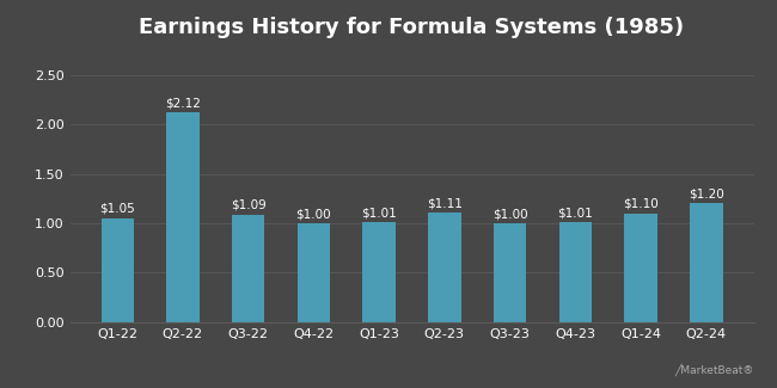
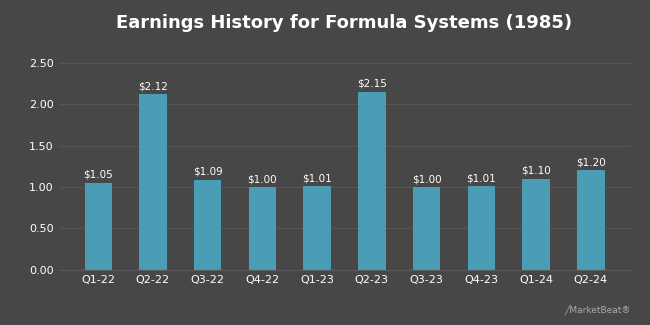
Q2-23: $1.11 -> $2.15
